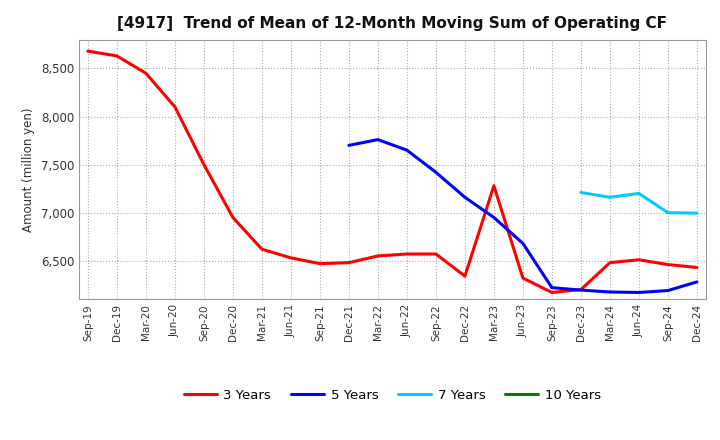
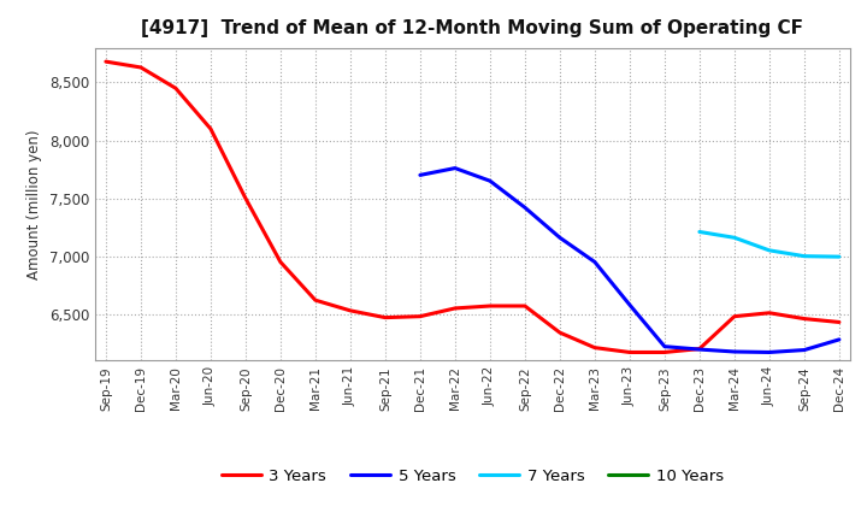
3 Years/Mar-23: 7,280 -> 6,210
3 Years/Jun-23: 6,320 -> 6,170
5 Years/Jun-23: 6,680 -> 6,580
7 Years/Jun-24: 7,200 -> 7,050
